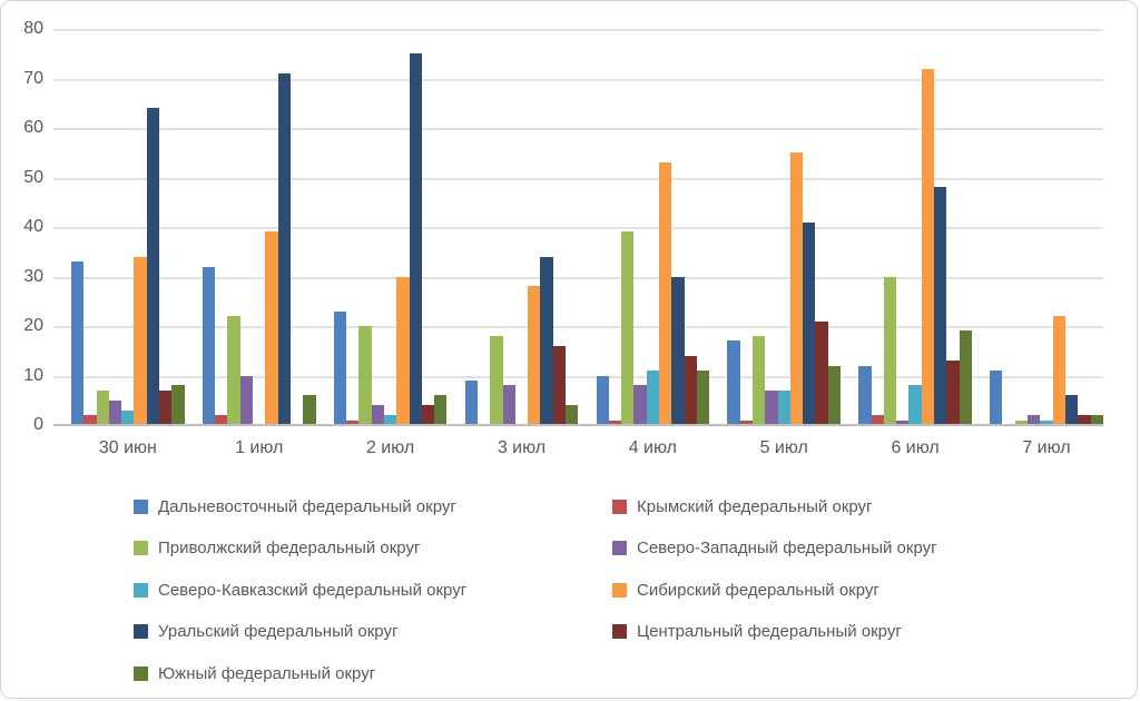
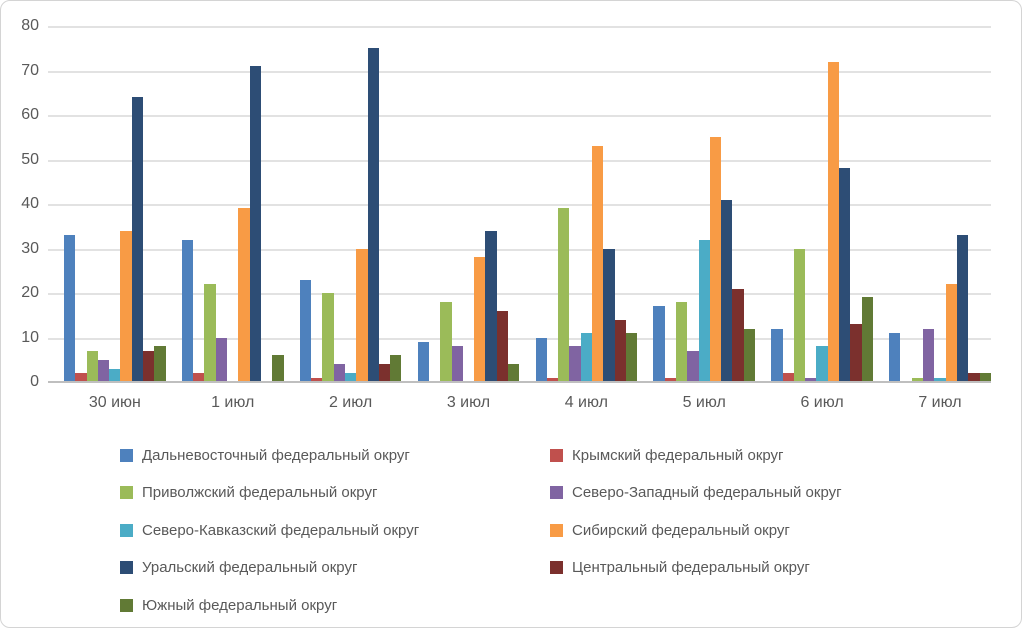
Северо-Кавказский федеральный округ/5 июл: 7 -> 32
Северо-Западный федеральный округ/7 июл: 2 -> 12
Уральский федеральный округ/7 июл: 6 -> 33
